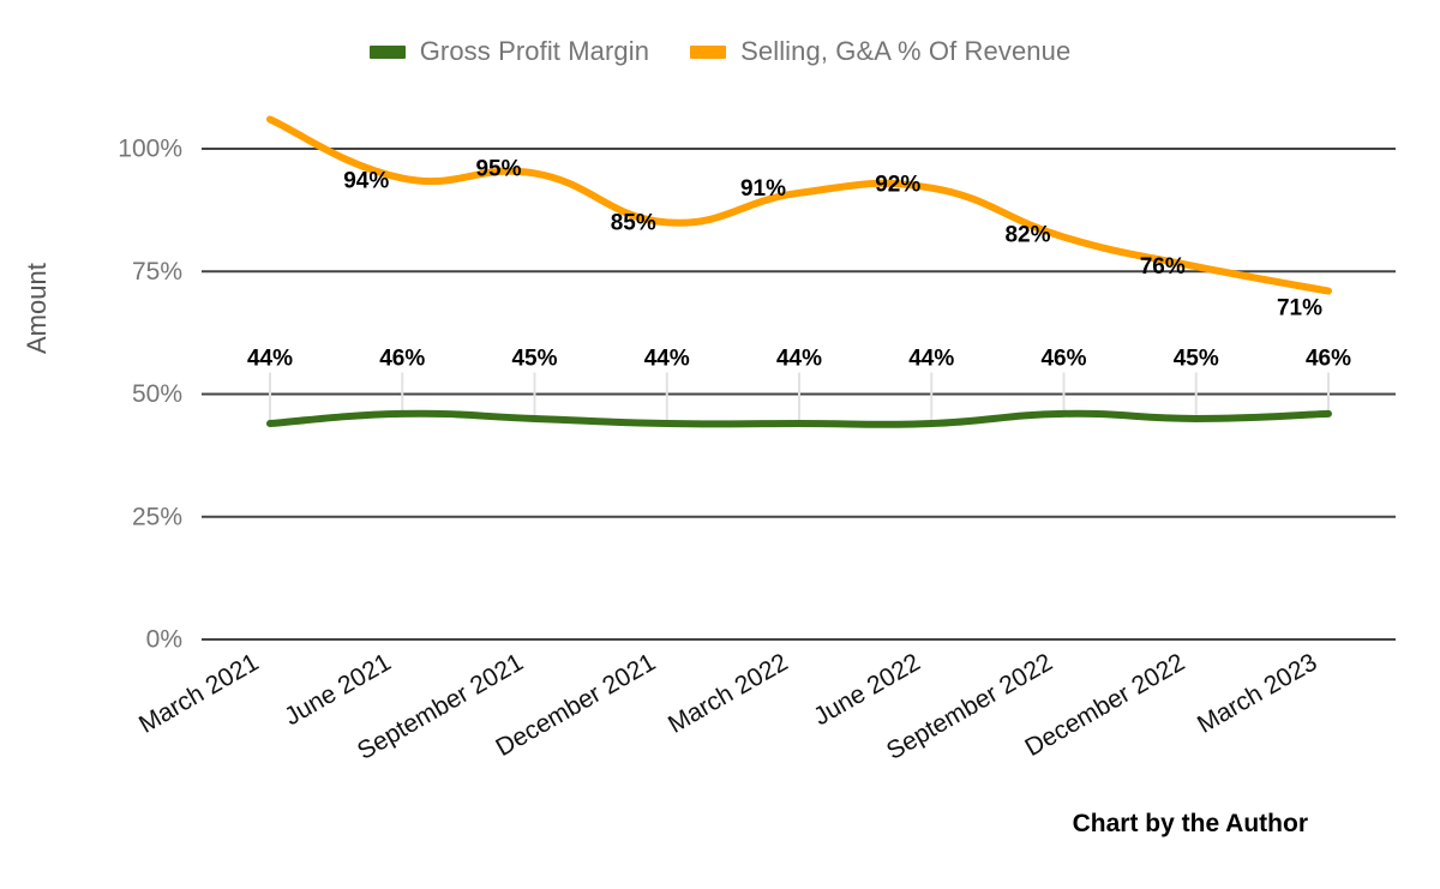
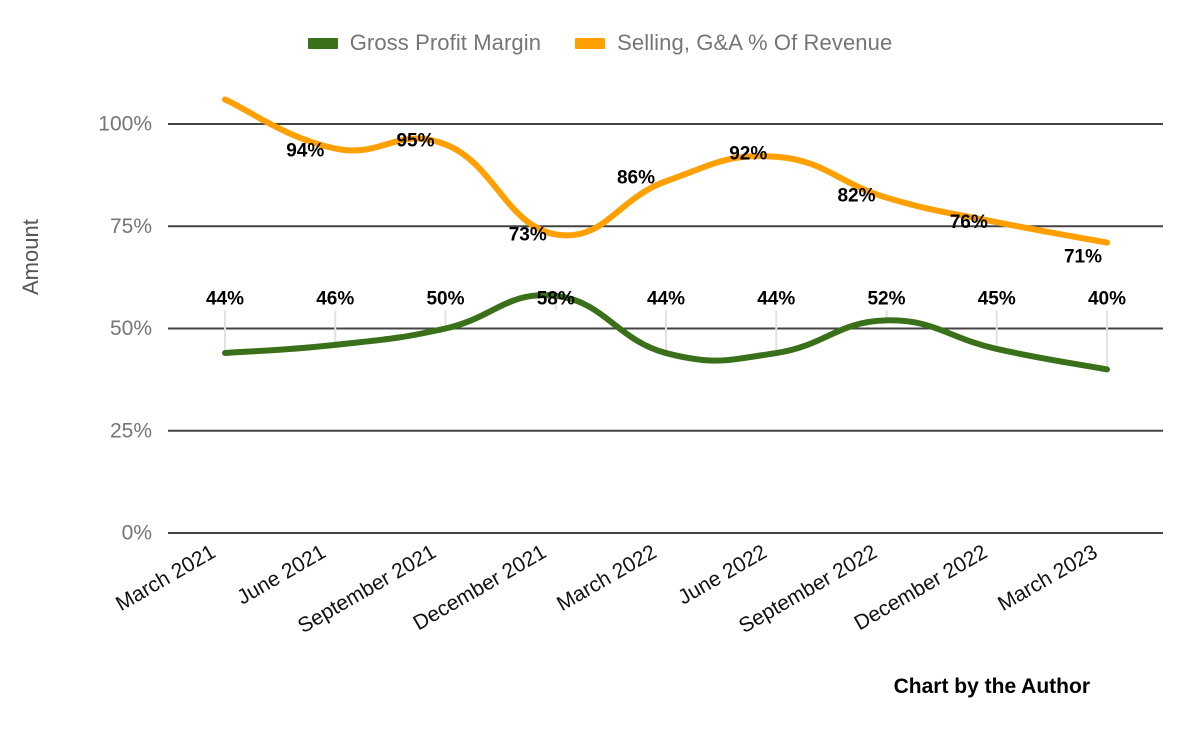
Gross Profit Margin/September 2021: 45% -> 50%
Gross Profit Margin/December 2021: 44% -> 58%
Selling, G&A % Of Revenue/December 2021: 85% -> 73%
Selling, G&A % Of Revenue/March 2022: 91% -> 86%
Gross Profit Margin/September 2022: 46% -> 52%
Gross Profit Margin/March 2023: 46% -> 40%
